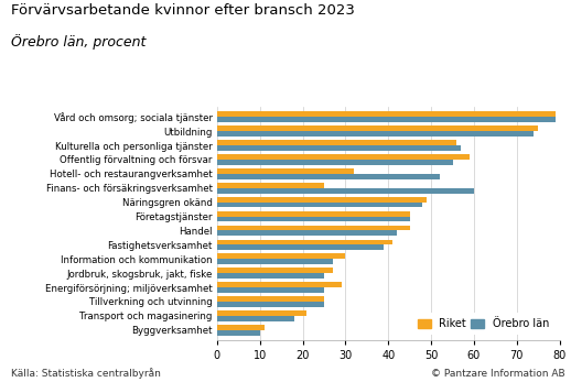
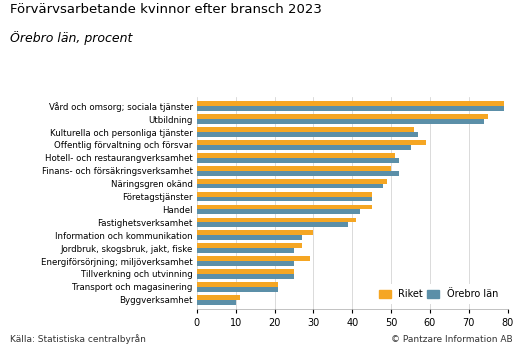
Riket/Hotell- och restaurangverksamhet: 32 -> 51
Riket/Finans- och försäkringsverksamhet: 25 -> 50
Örebro län/Finans- och försäkringsverksamhet: 60 -> 52
Örebro län/Transport och magasinering: 18 -> 21
